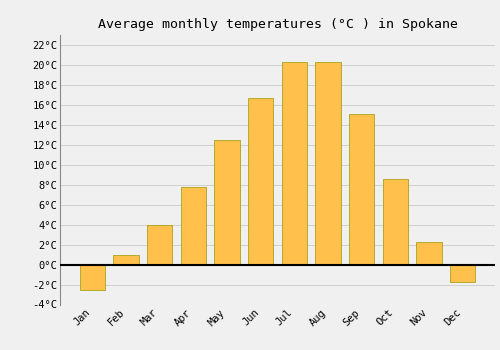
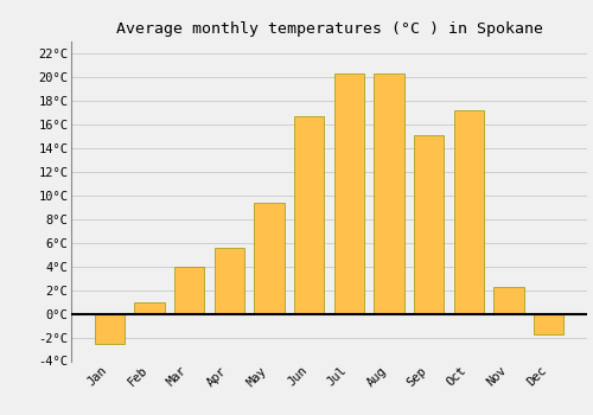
Apr: 7.8°C -> 5.6°C
May: 12.5°C -> 9.4°C
Oct: 8.6°C -> 17.2°C
